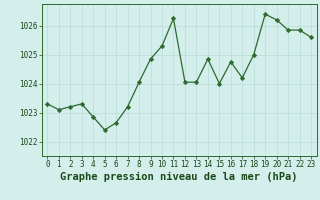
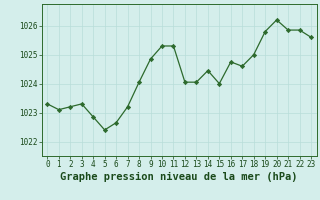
11: 1026.25 -> 1025.30
14: 1024.85 -> 1024.45
17: 1024.20 -> 1024.60
19: 1026.40 -> 1025.80
